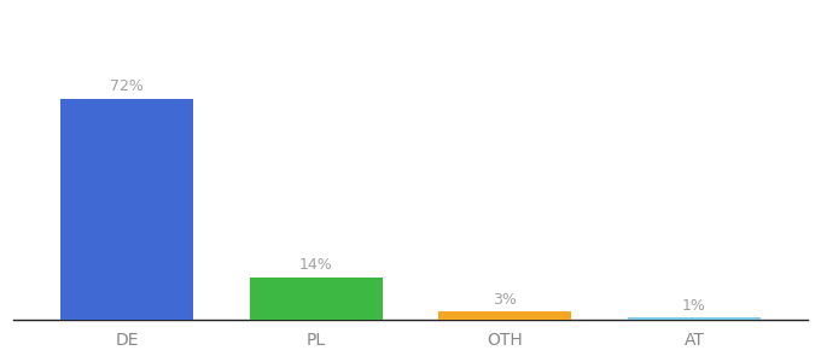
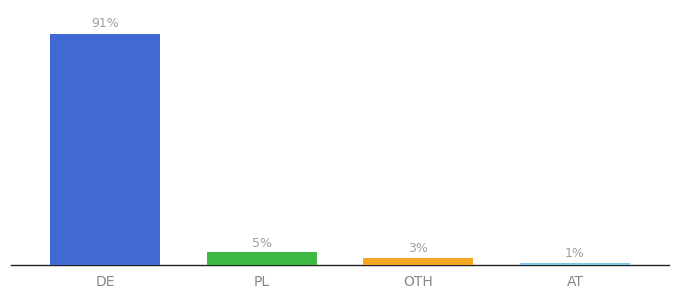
DE: 72% -> 91%
PL: 14% -> 5%
